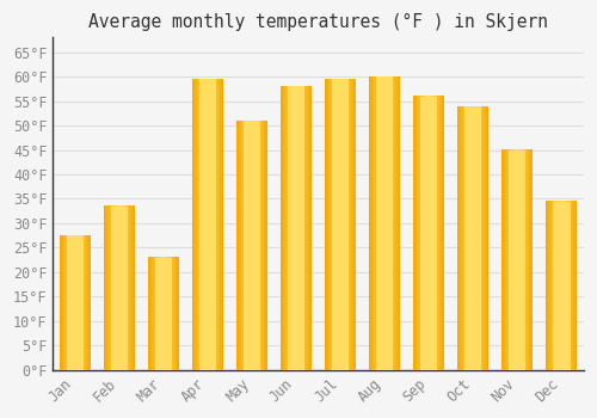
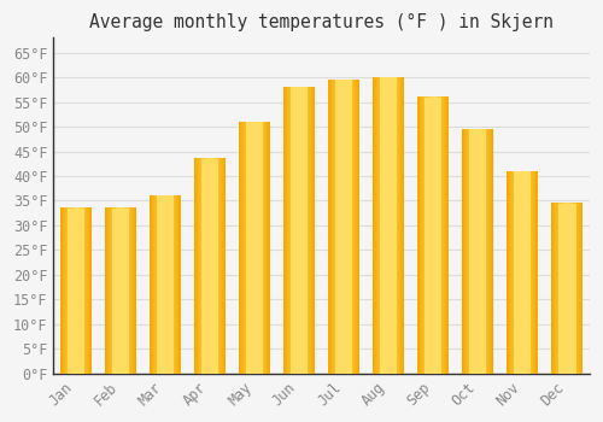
Jan: 27.5°F -> 33.5°F
Mar: 23.0°F -> 36.0°F
Apr: 59.5°F -> 43.5°F
Oct: 54.0°F -> 49.5°F
Nov: 45.0°F -> 41.0°F
